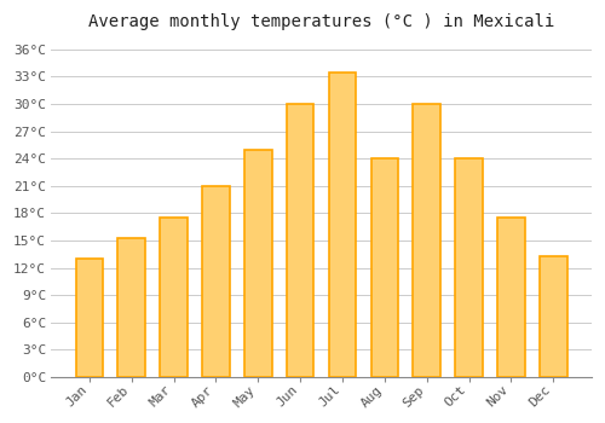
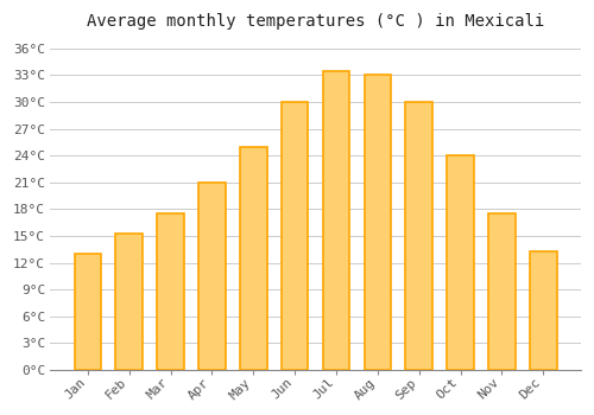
Aug: 24.0°C -> 33.0°C
